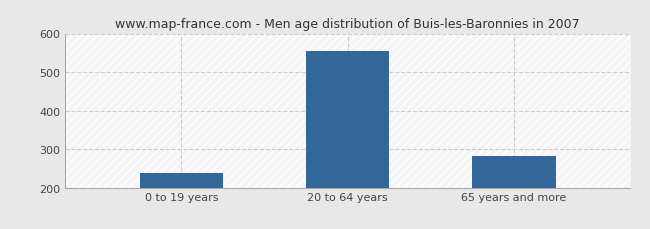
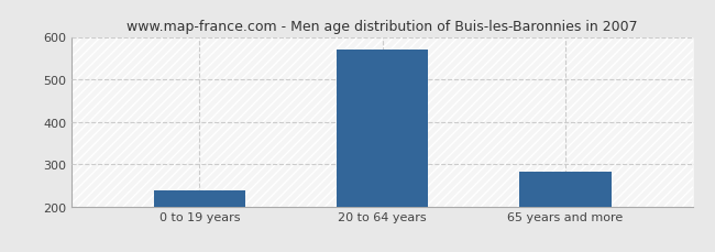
20 to 64 years: 555 -> 570
